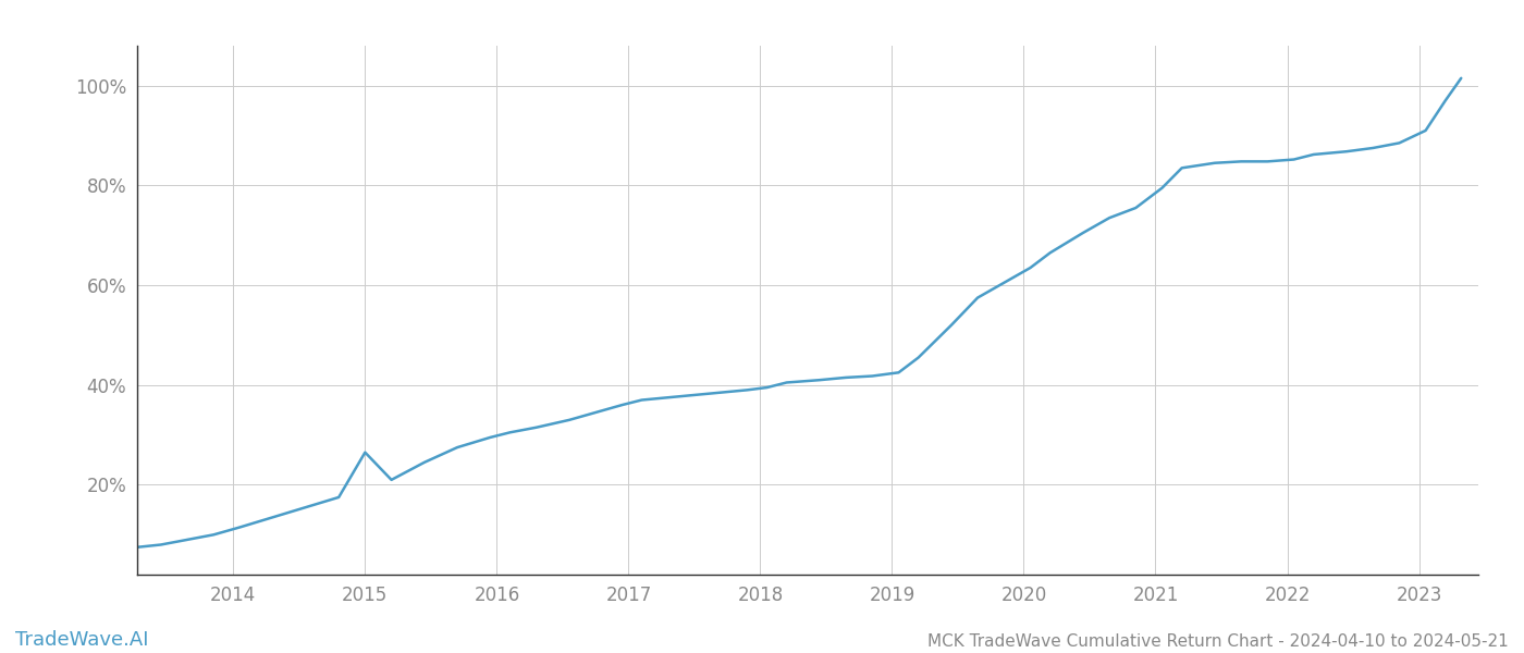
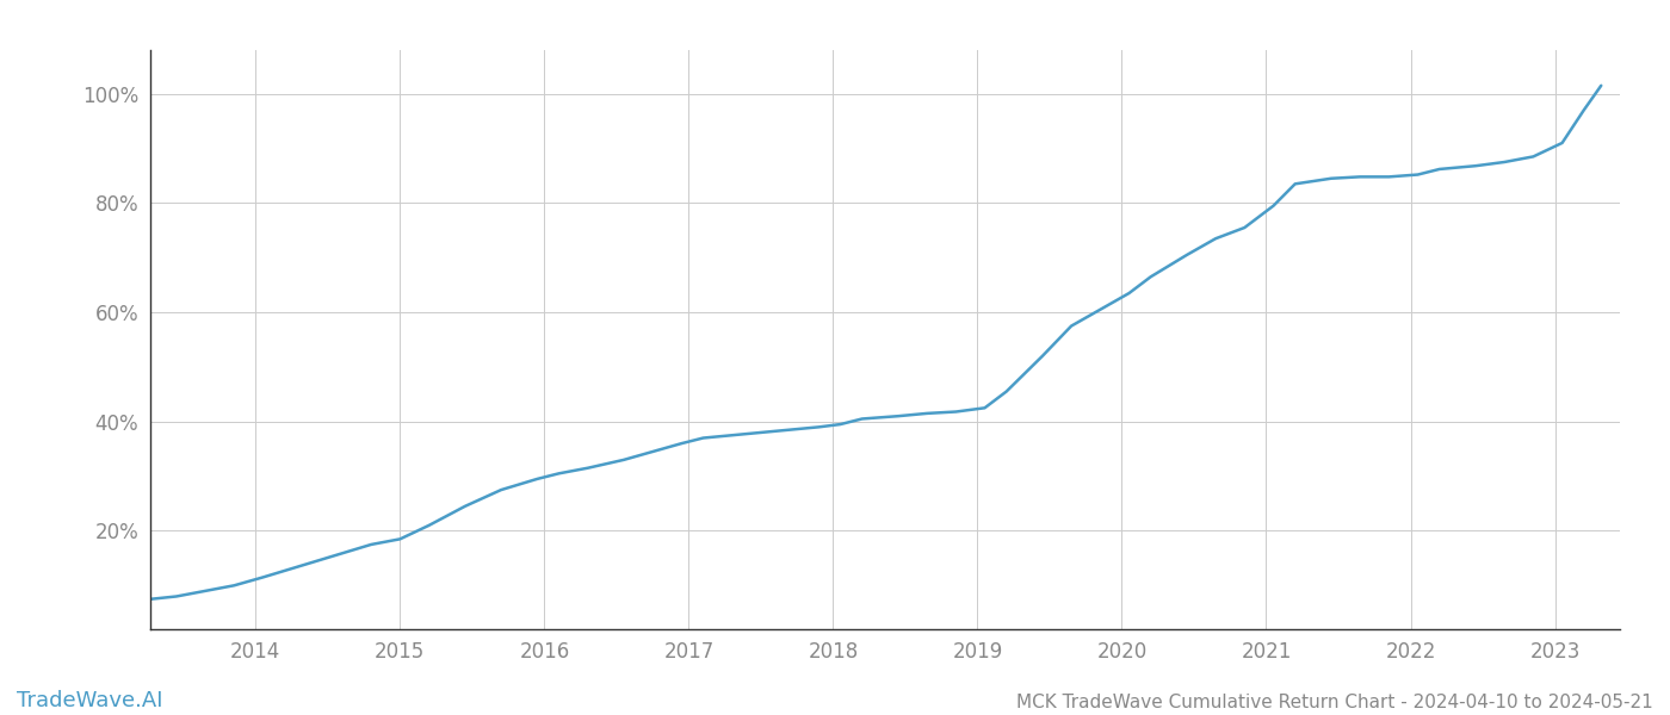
2015: 26.5% -> 18.5%
